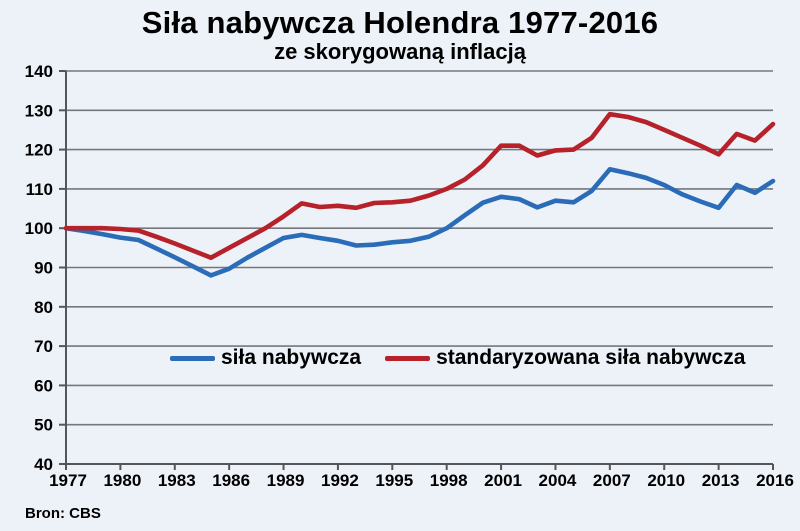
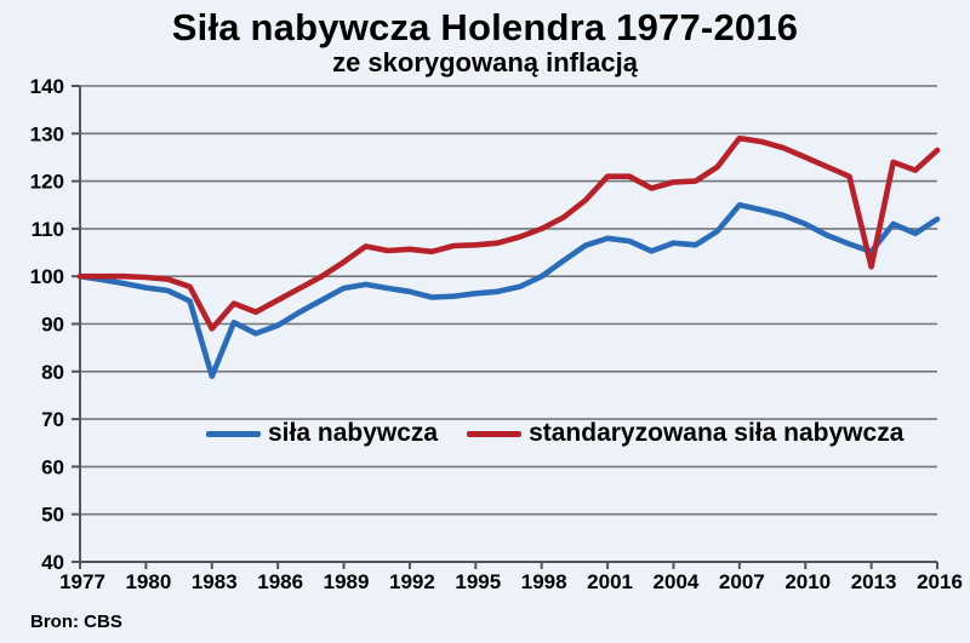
siła nabywcza/1983: 93 -> 79
standaryzowana siła nabywcza/1983: 96 -> 89
standaryzowana siła nabywcza/2013: 119 -> 102
